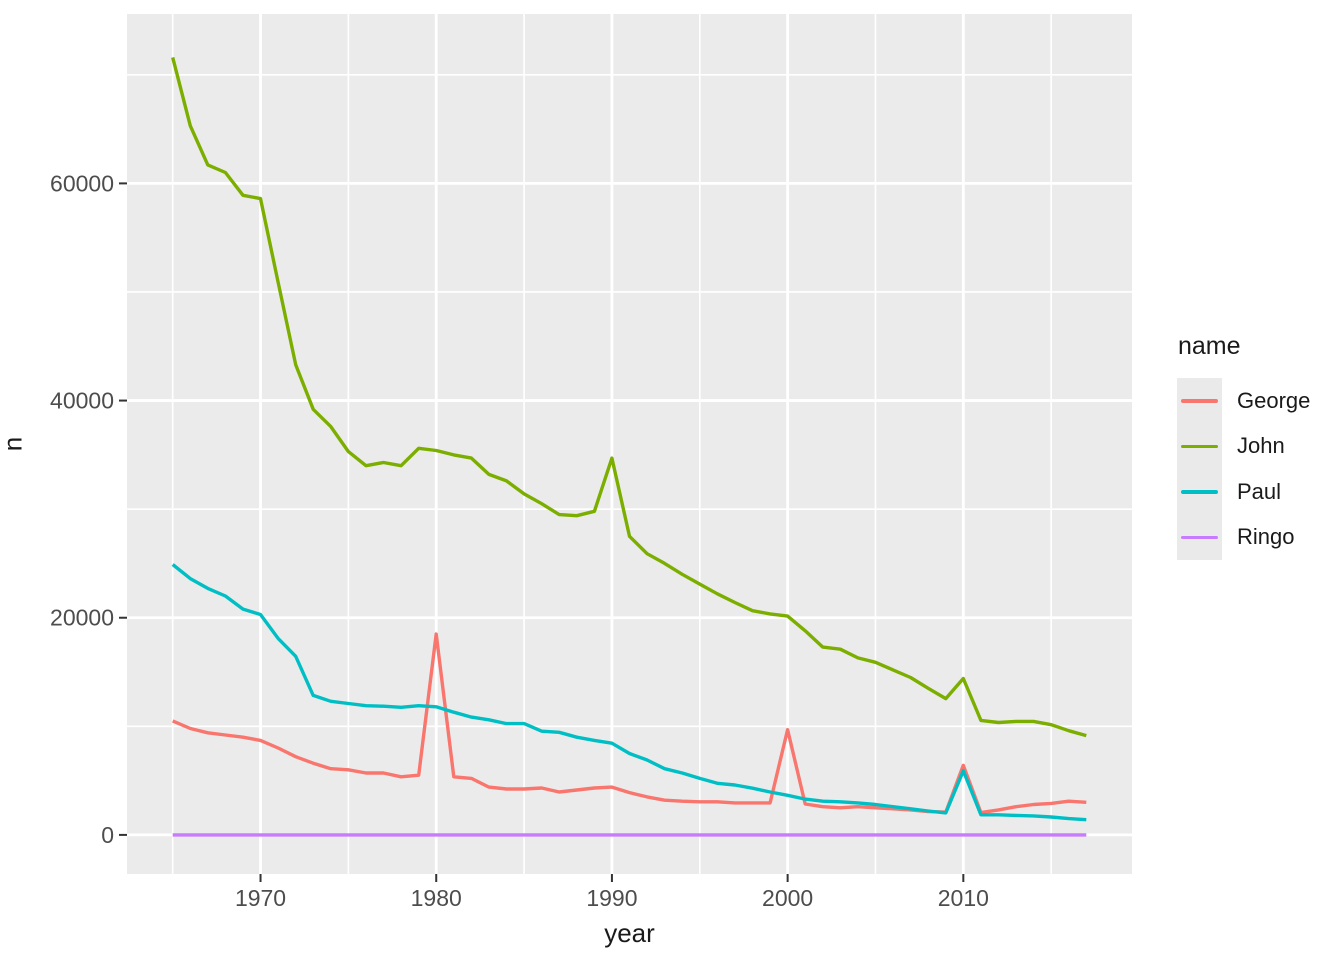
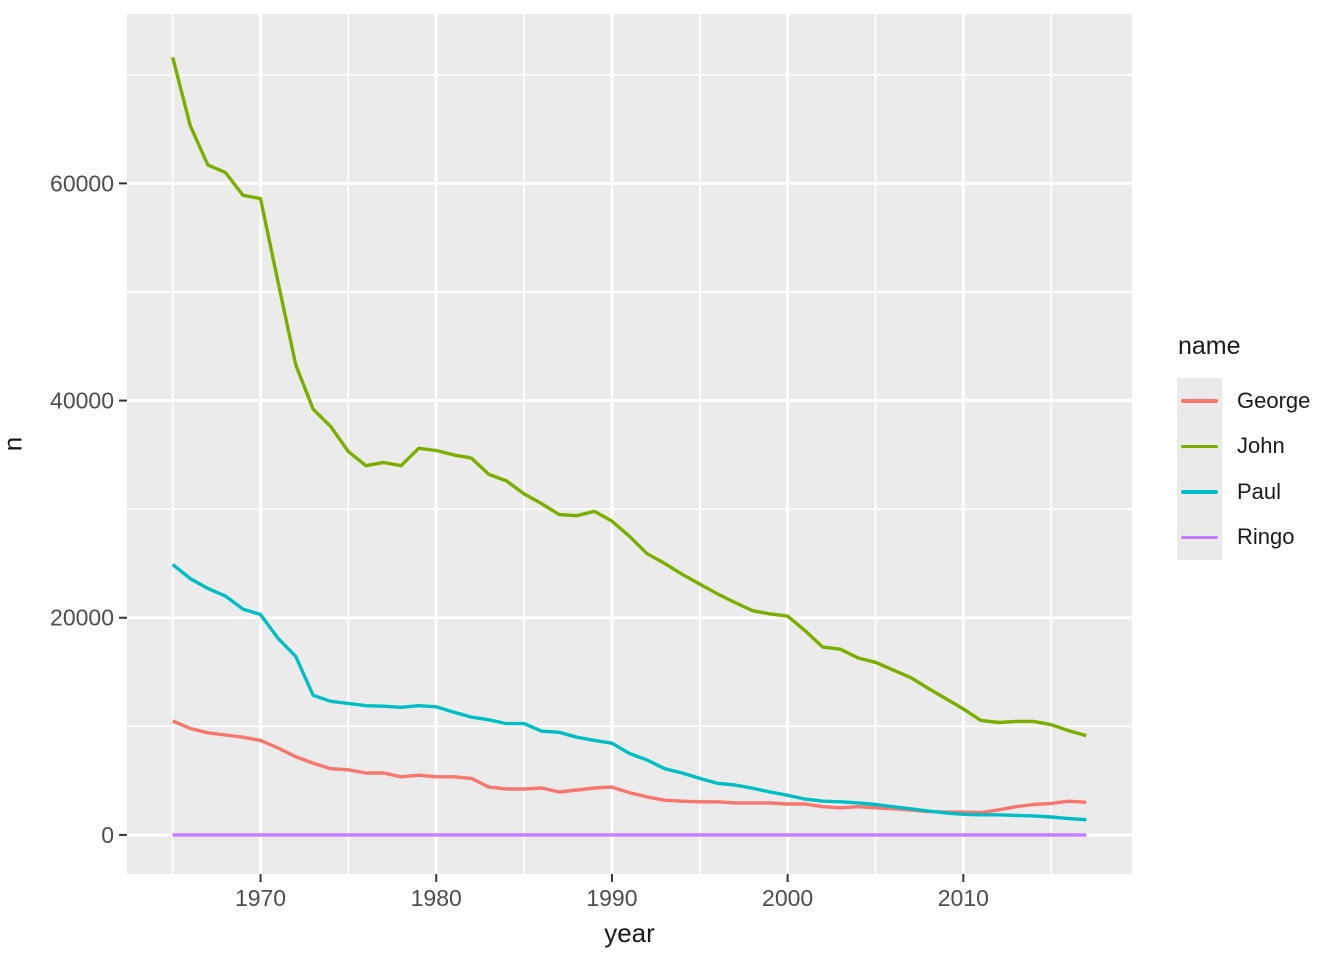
George/1980: 18500 -> 5400
John/1990: 34700 -> 28900
George/2000: 9700 -> 2800
George/2010: 6400 -> 2100
John/2010: 14400 -> 11600
Paul/2010: 5900 -> 1900
